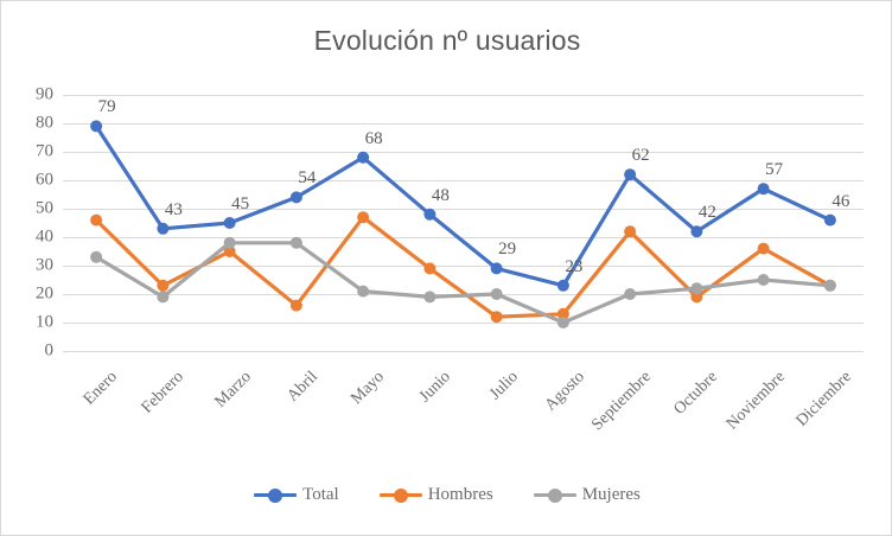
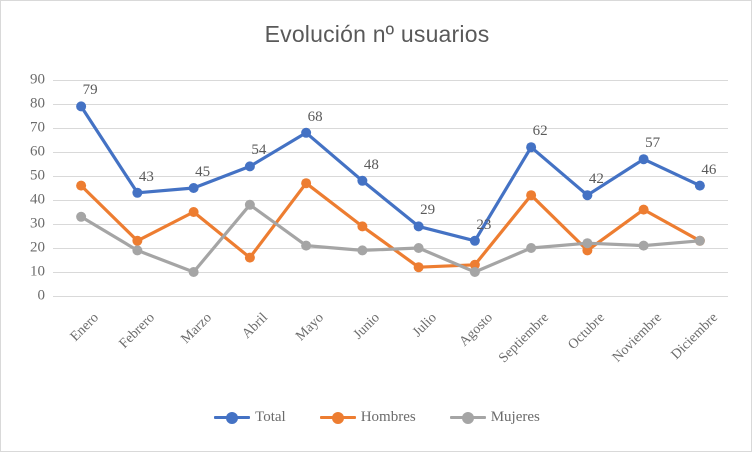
Mujeres/Marzo: 38 -> 10
Mujeres/Noviembre: 25 -> 21
